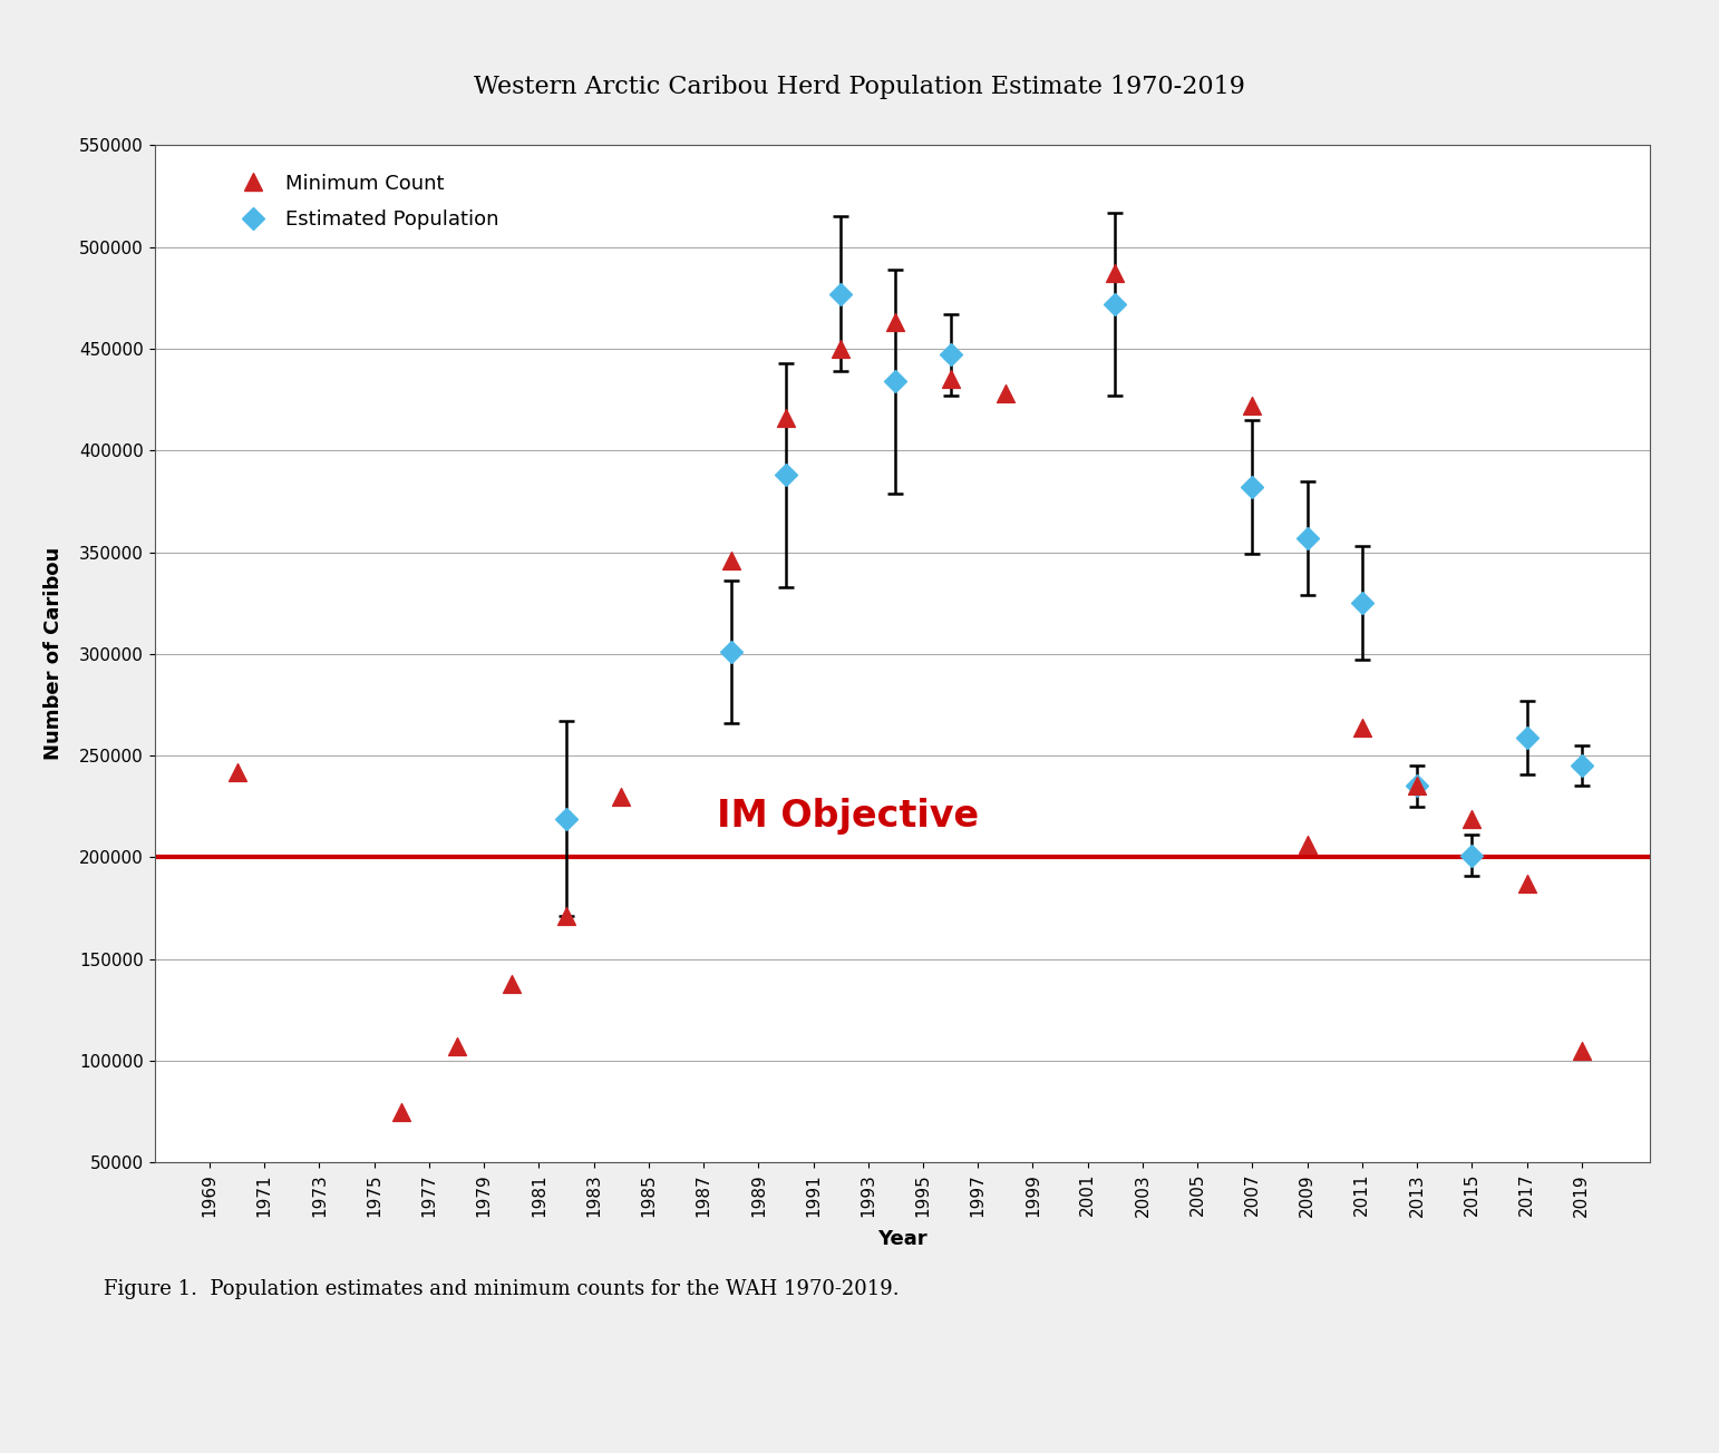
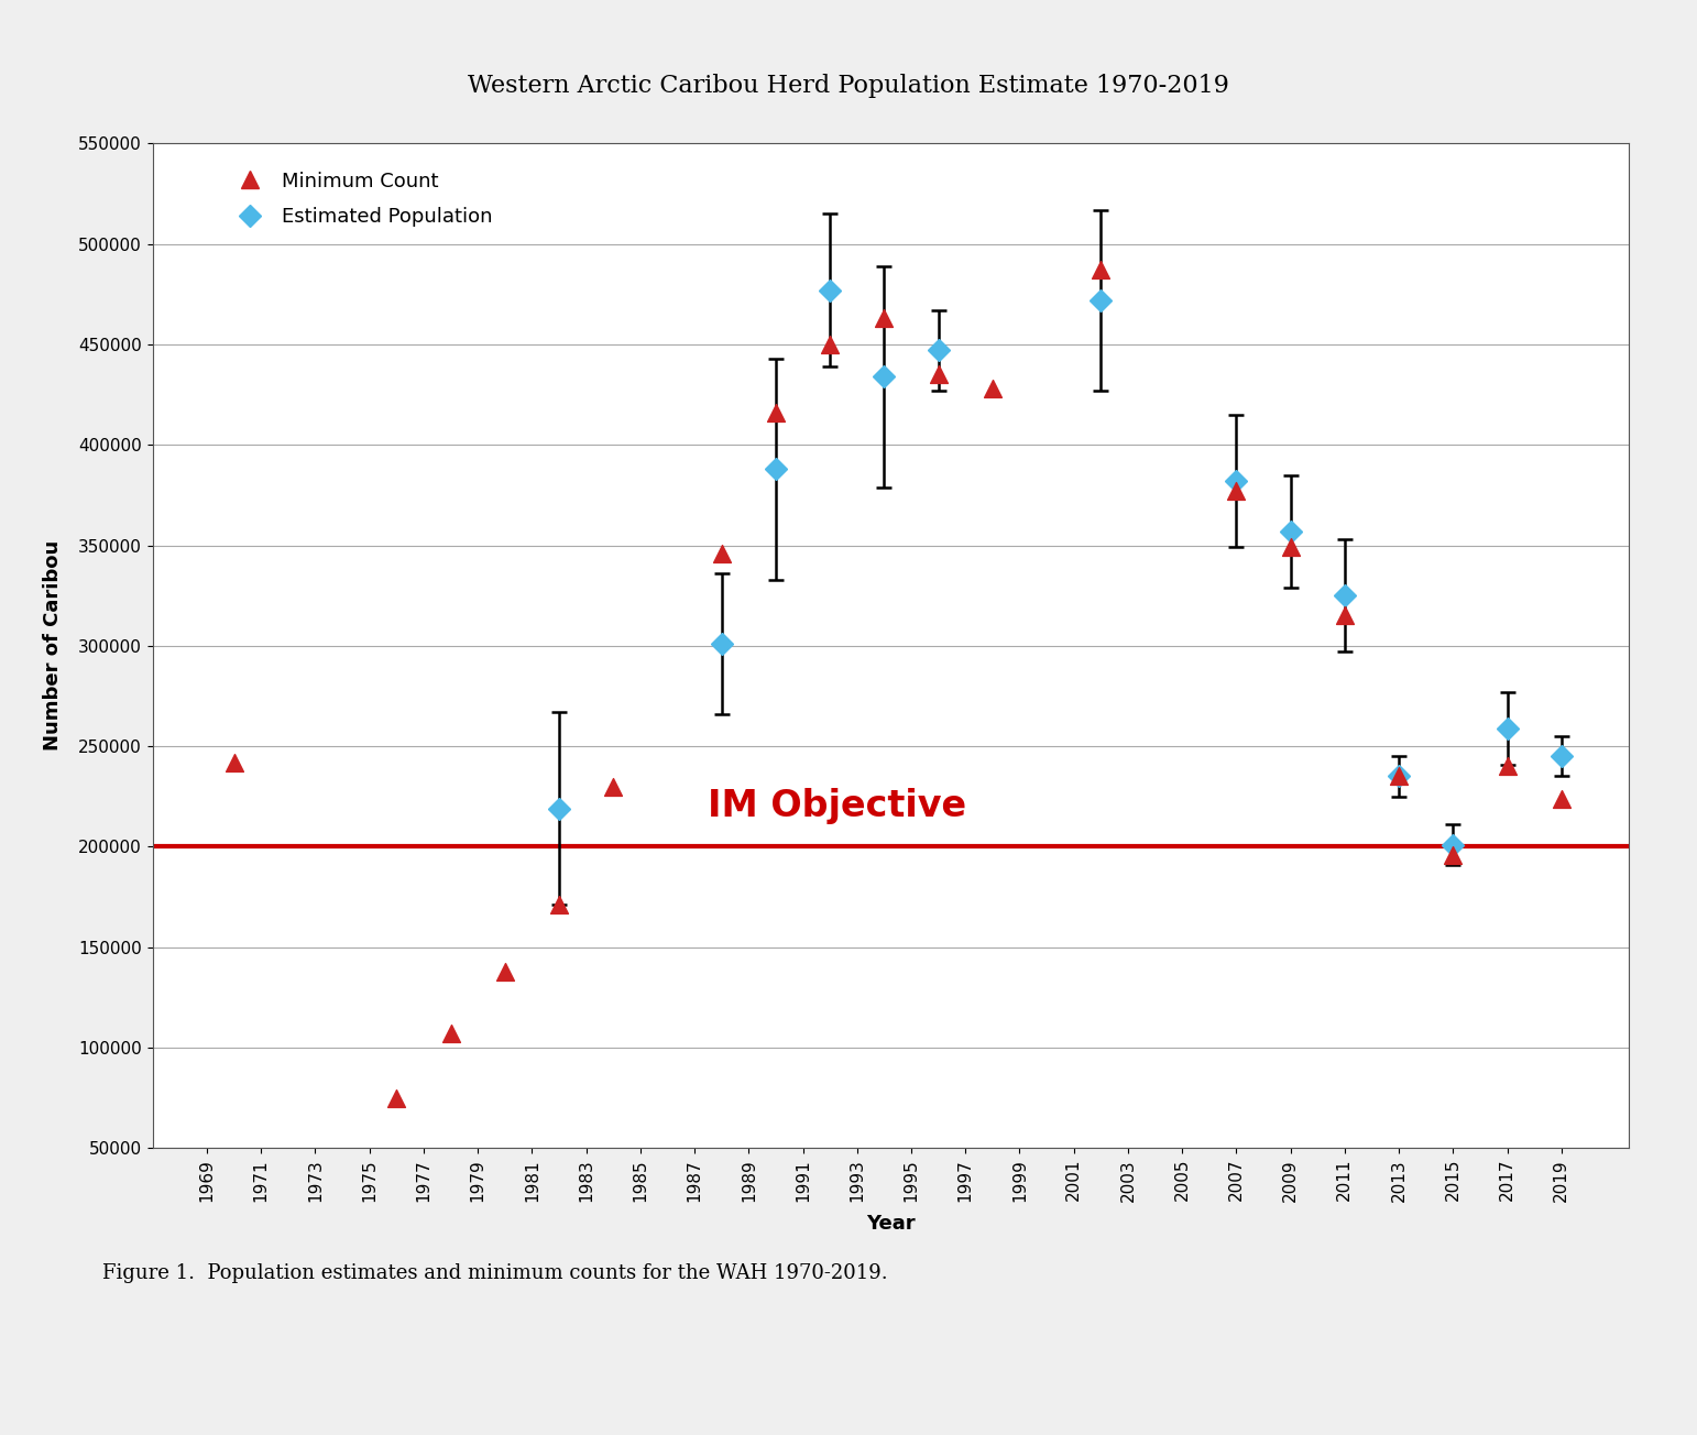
Minimum Count/2007: 422000 -> 377000
Minimum Count/2009: 206000 -> 349000
Minimum Count/2011: 264000 -> 315000
Minimum Count/2015: 219000 -> 196000
Minimum Count/2017: 187000 -> 240000
Minimum Count/2019: 105000 -> 224000
